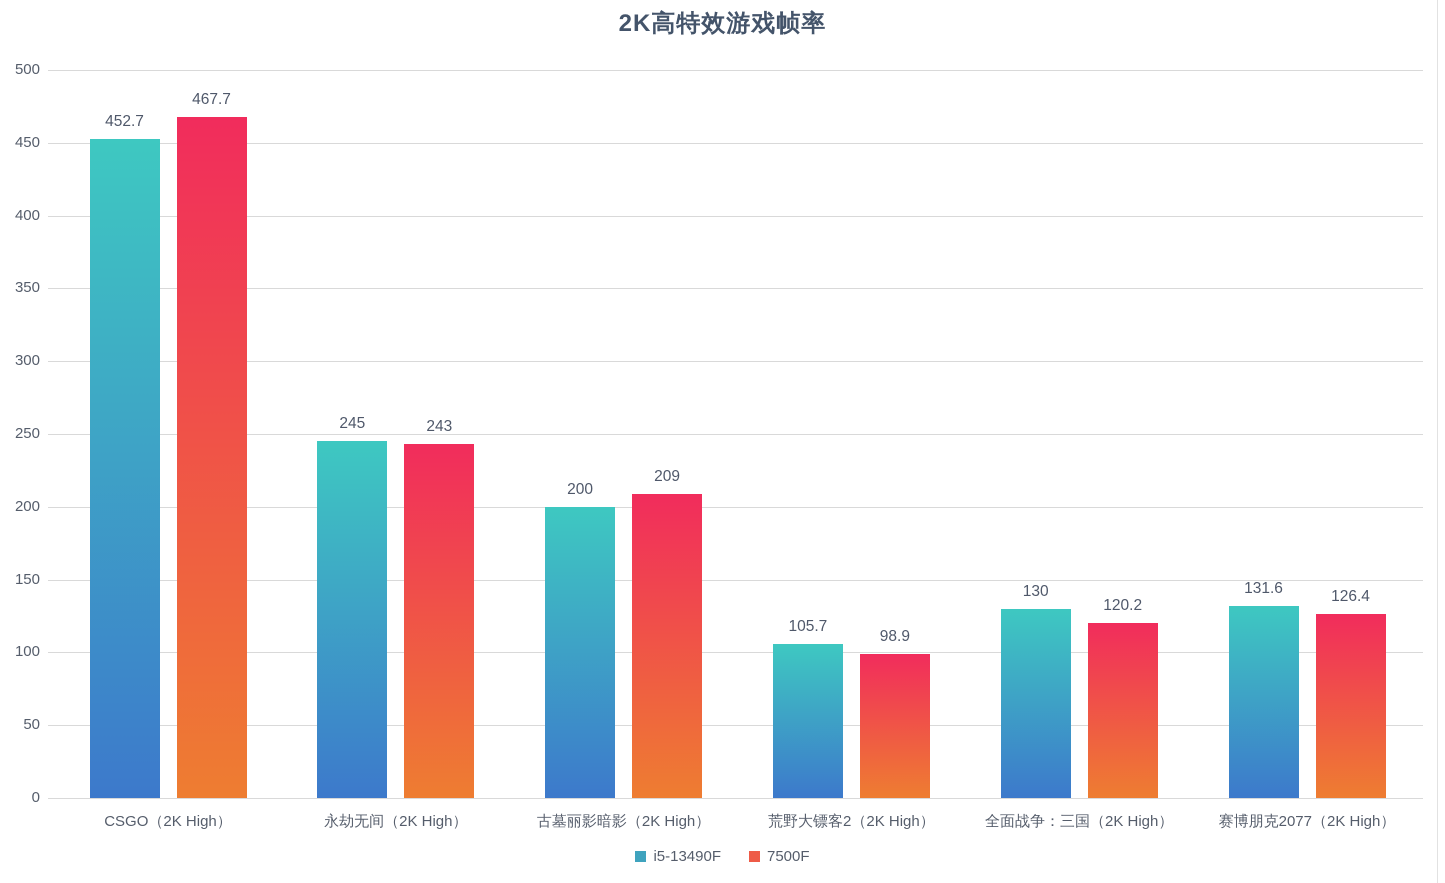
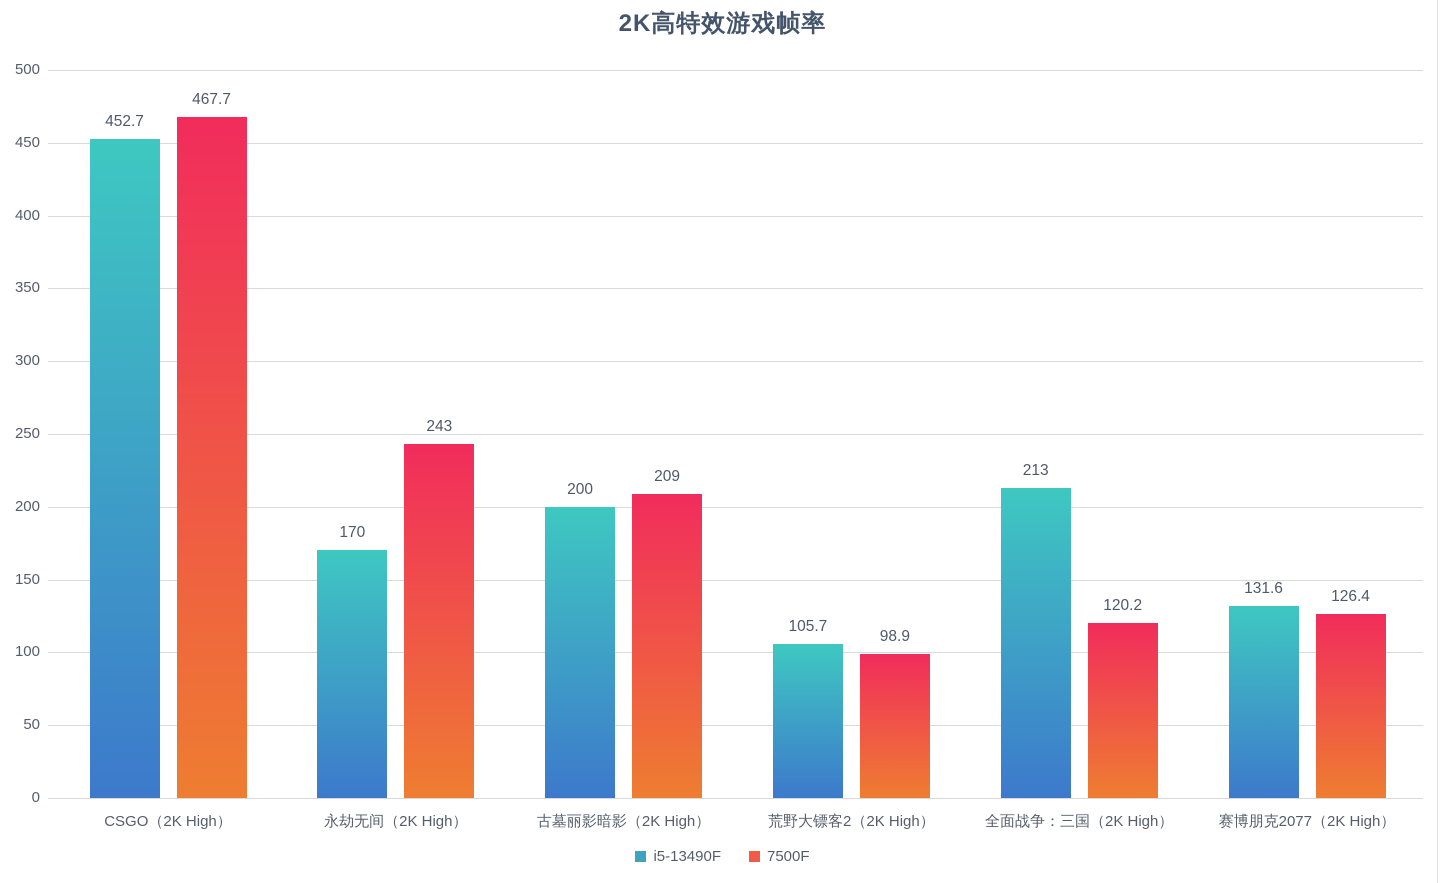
i5-13490F/永劫无间（2K High）: 245 -> 170
i5-13490F/全面战争：三国（2K High）: 130 -> 213
